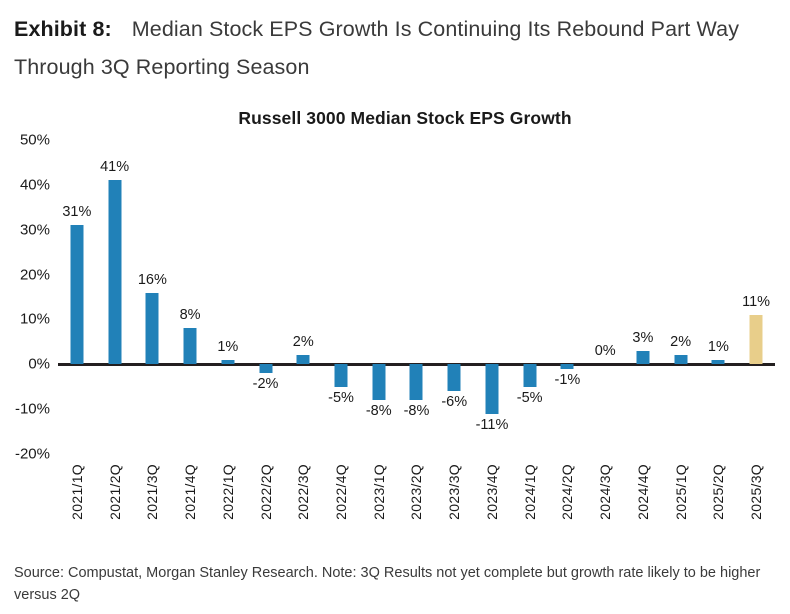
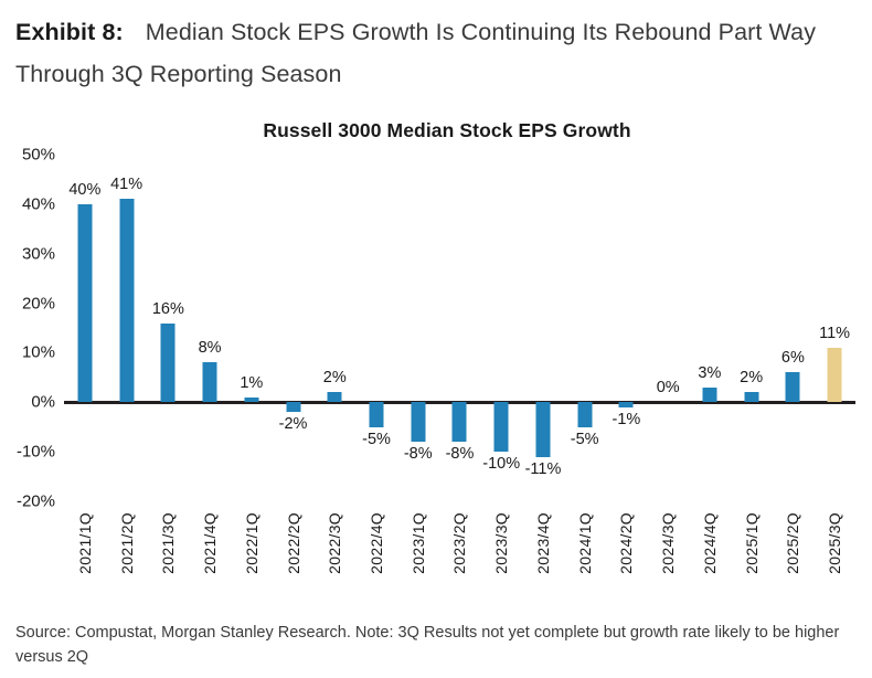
2021/1Q: 31% -> 40%
2023/3Q: -6% -> -10%
2025/2Q: 1% -> 6%
